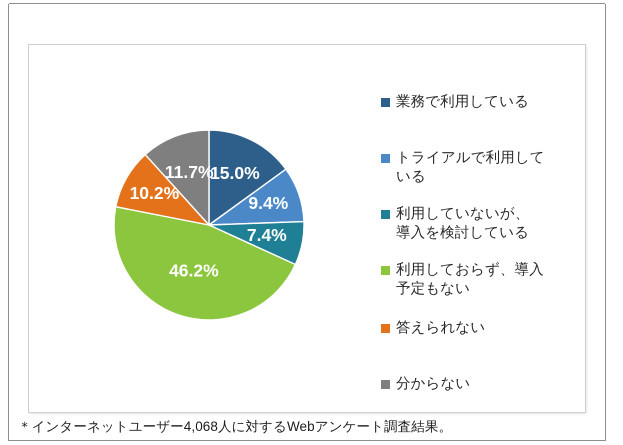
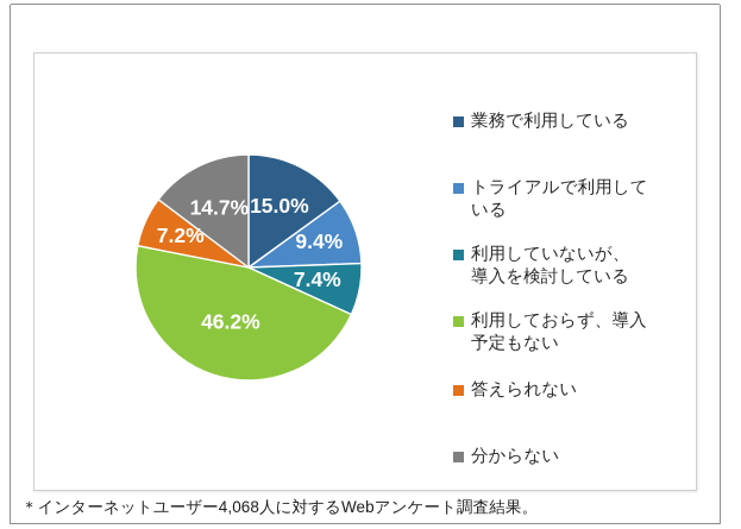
答えられない: 10.2% -> 7.2%
分からない: 11.7% -> 14.7%
